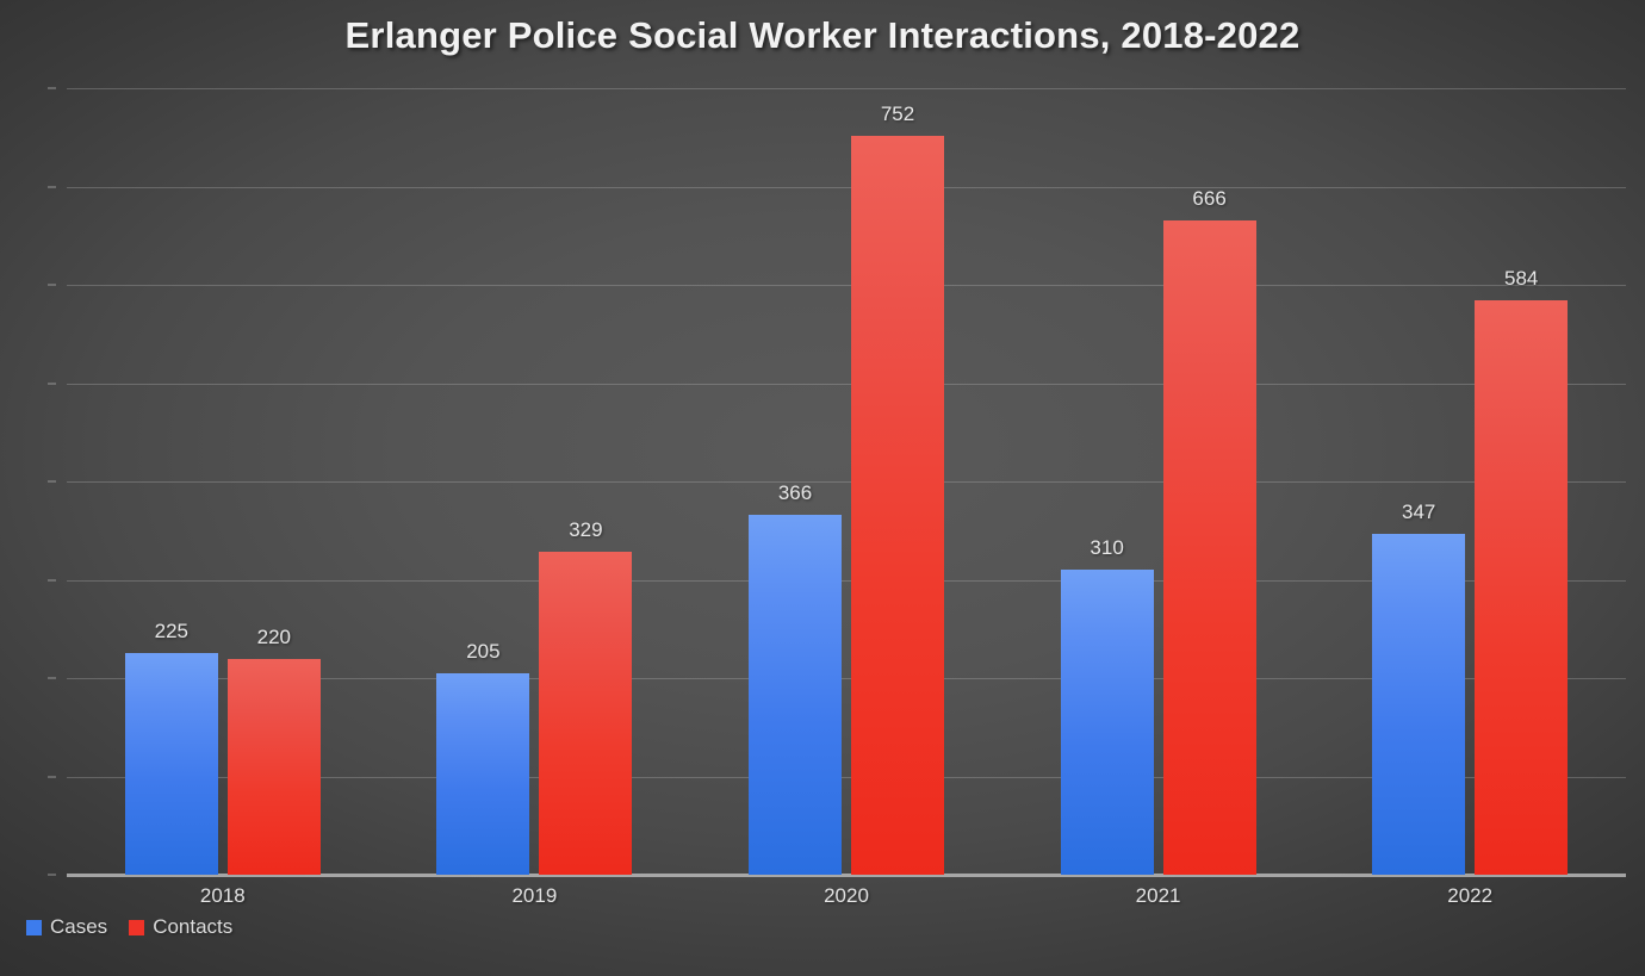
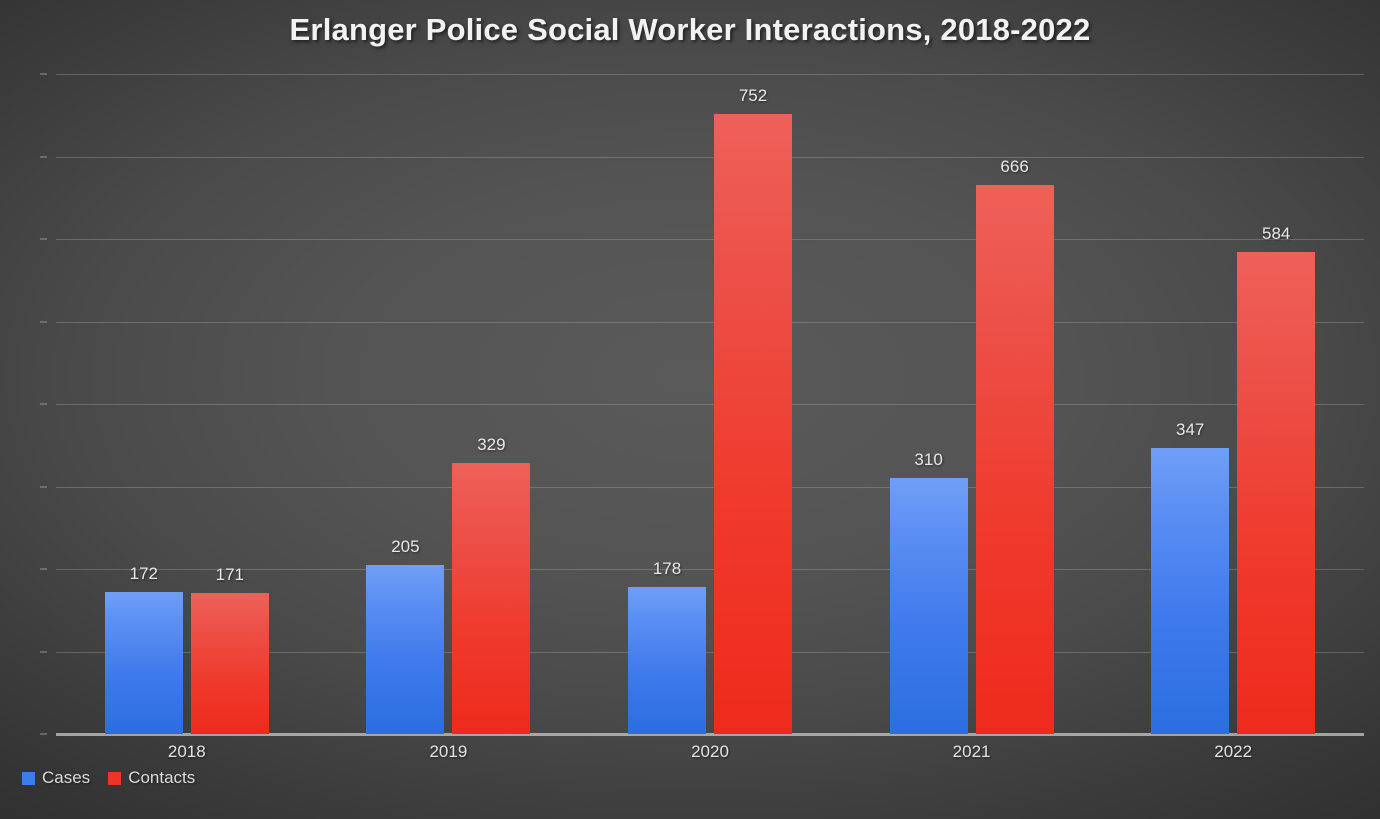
Cases/2018: 225 -> 172
Contacts/2018: 220 -> 171
Cases/2020: 366 -> 178
